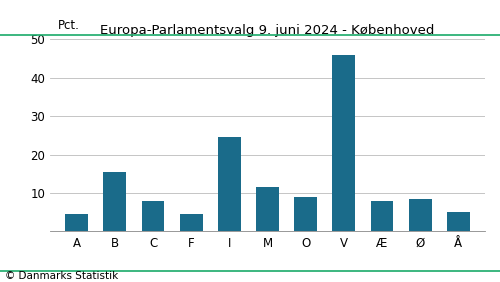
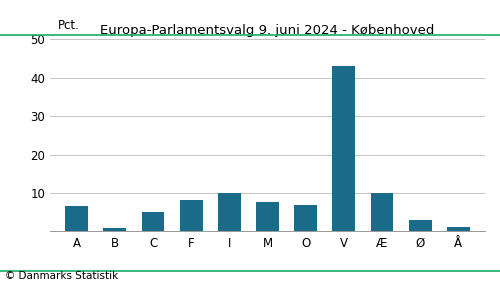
A: 4.5 -> 6.5
B: 15.5 -> 0.9
C: 8.0 -> 5.1
F: 4.5 -> 8.1
I: 24.5 -> 9.9
M: 11.5 -> 7.5
O: 9.0 -> 6.8
V: 46.0 -> 43.2
Æ: 8.0 -> 9.9
Ø: 8.5 -> 3.0
Å: 5.0 -> 1.0
